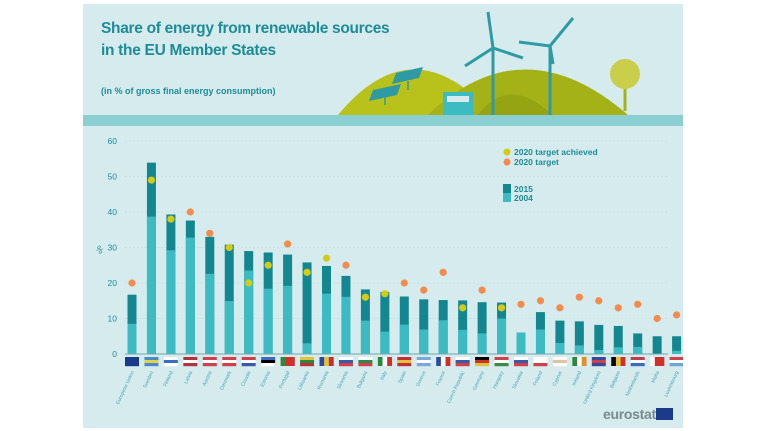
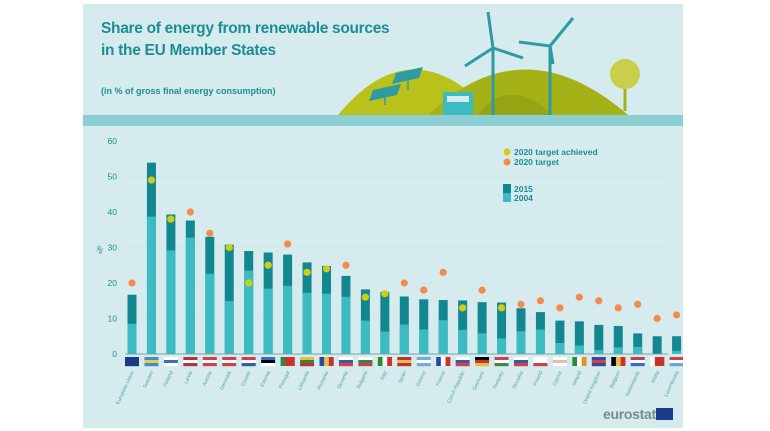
2004/Lithuania: 3 -> 17
2020 target/Romania: 27 -> 24
2004/Hungary: 10 -> 4
2015/Slovakia: 6 -> 13
